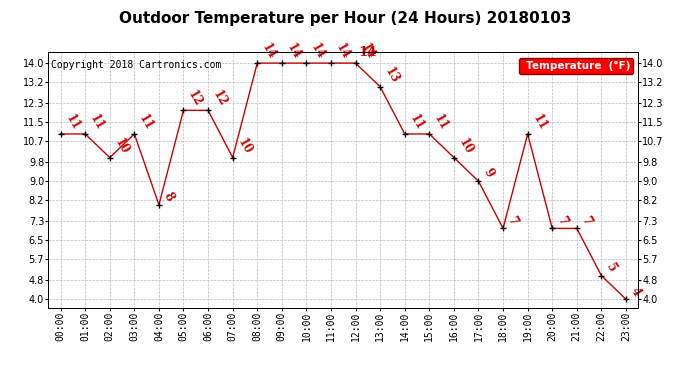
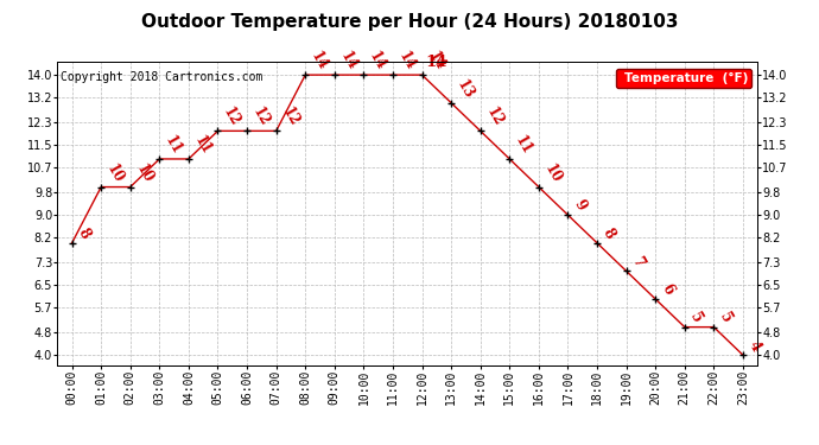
00:00: 11 -> 8
01:00: 11 -> 10
04:00: 8 -> 11
07:00: 10 -> 12
14:00: 11 -> 12
18:00: 7 -> 8
19:00: 11 -> 7
20:00: 7 -> 6
21:00: 7 -> 5
